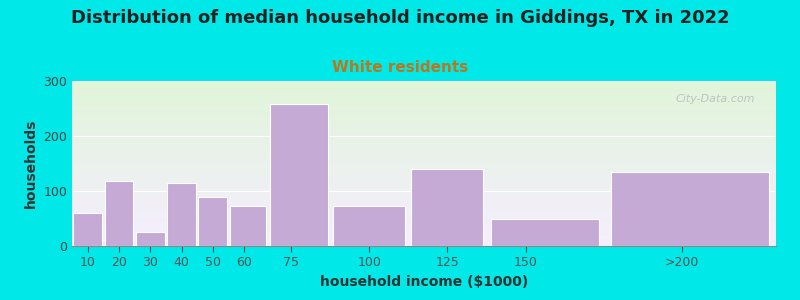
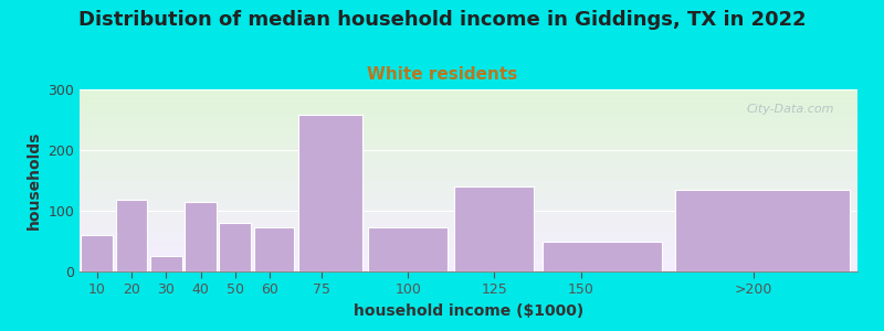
50: 90 -> 80
